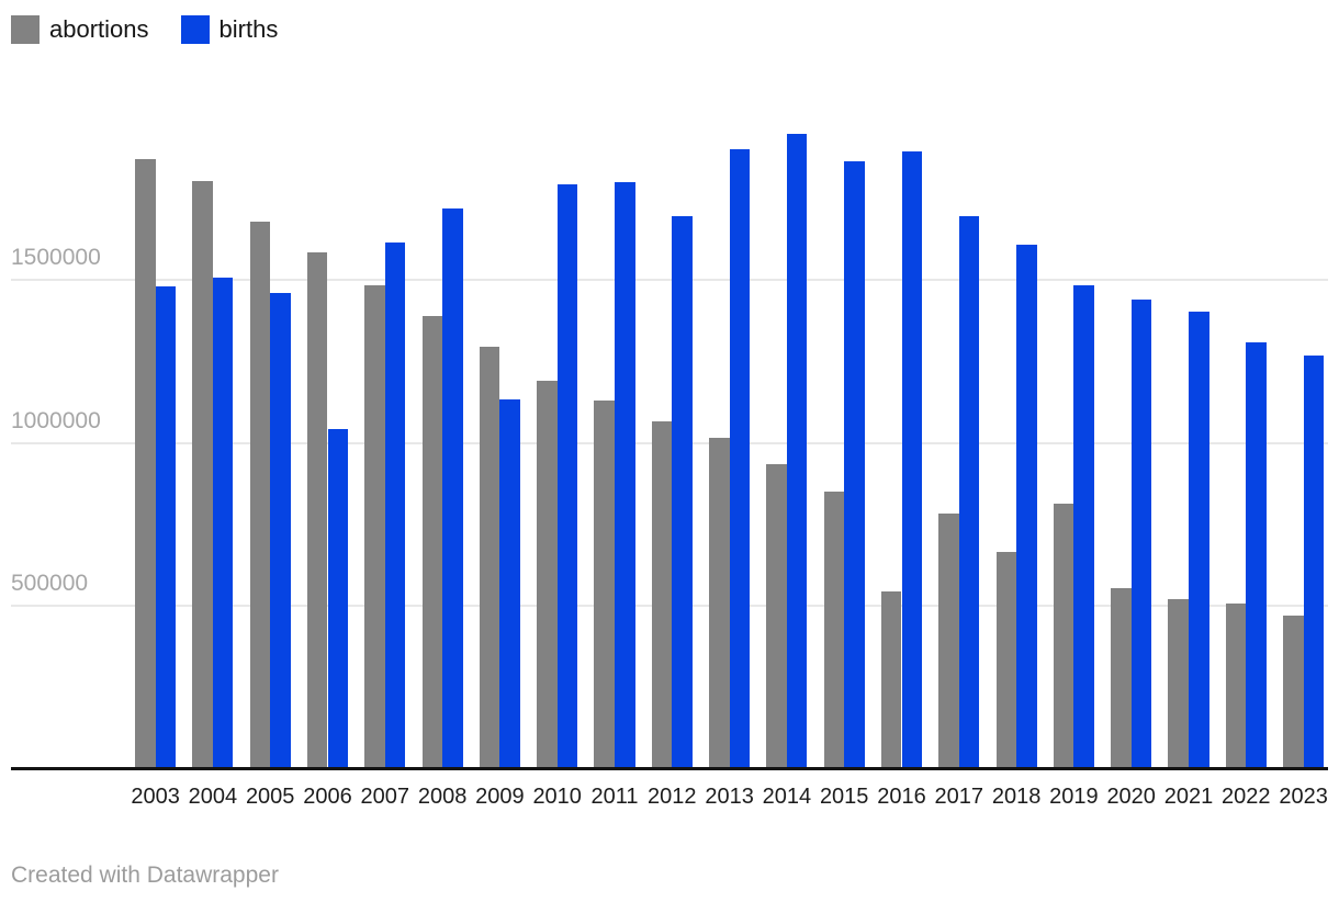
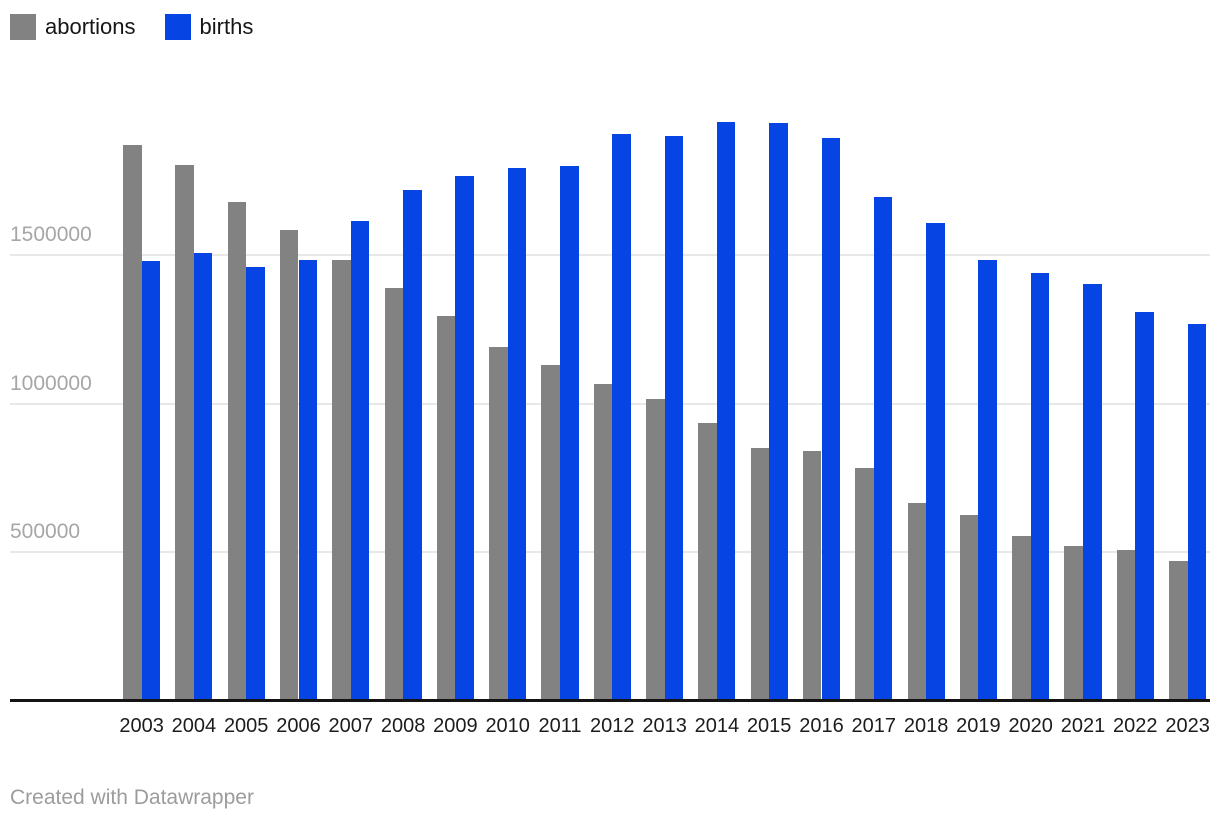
births/2006: 1040000 -> 1480000
births/2009: 1130000 -> 1760000
births/2012: 1690000 -> 1900000
births/2015: 1860000 -> 1940000
abortions/2016: 540000 -> 840000
abortions/2019: 810000 -> 620000
